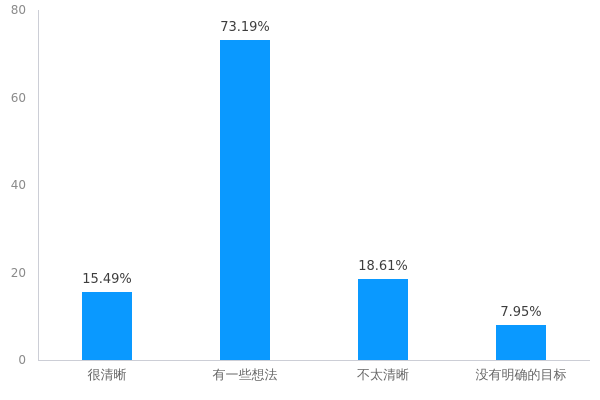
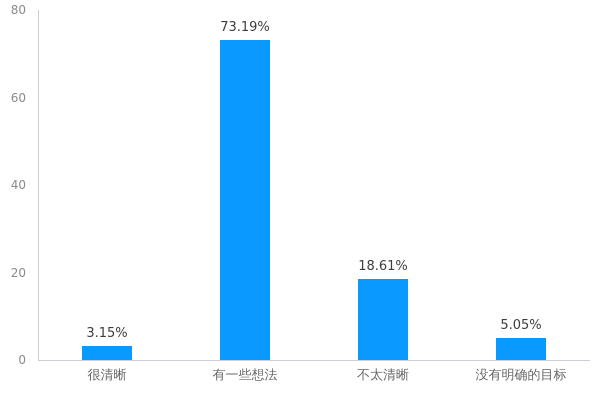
很清晰: 15.49% -> 3.15%
没有明确的目标: 7.95% -> 5.05%
